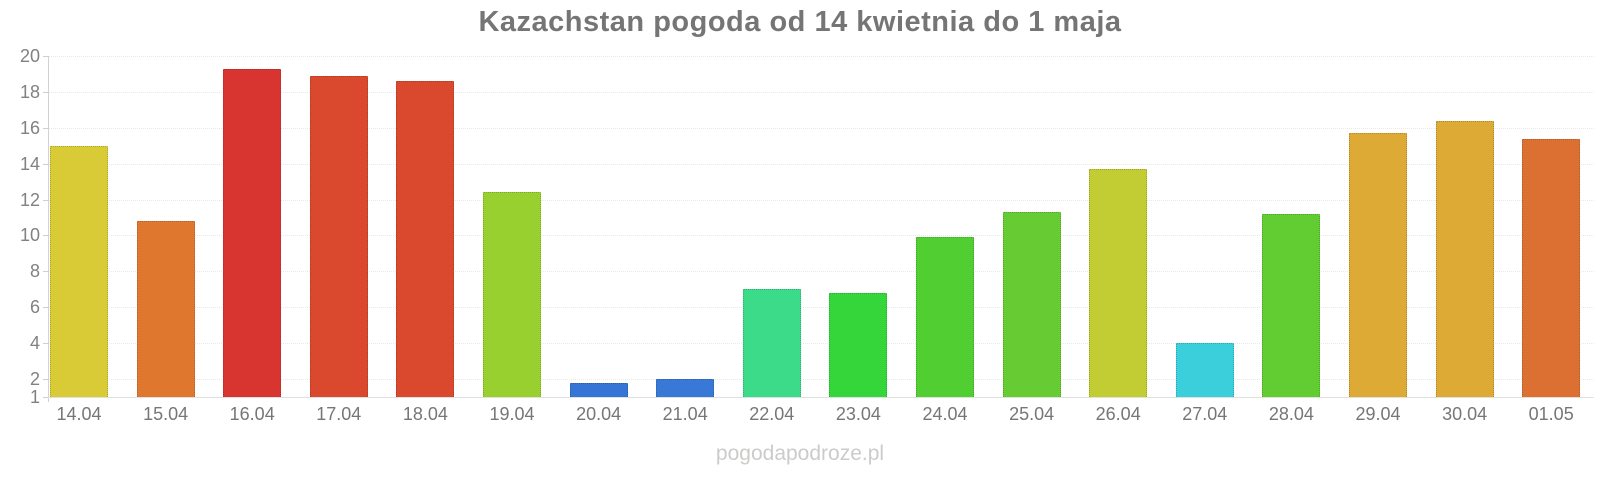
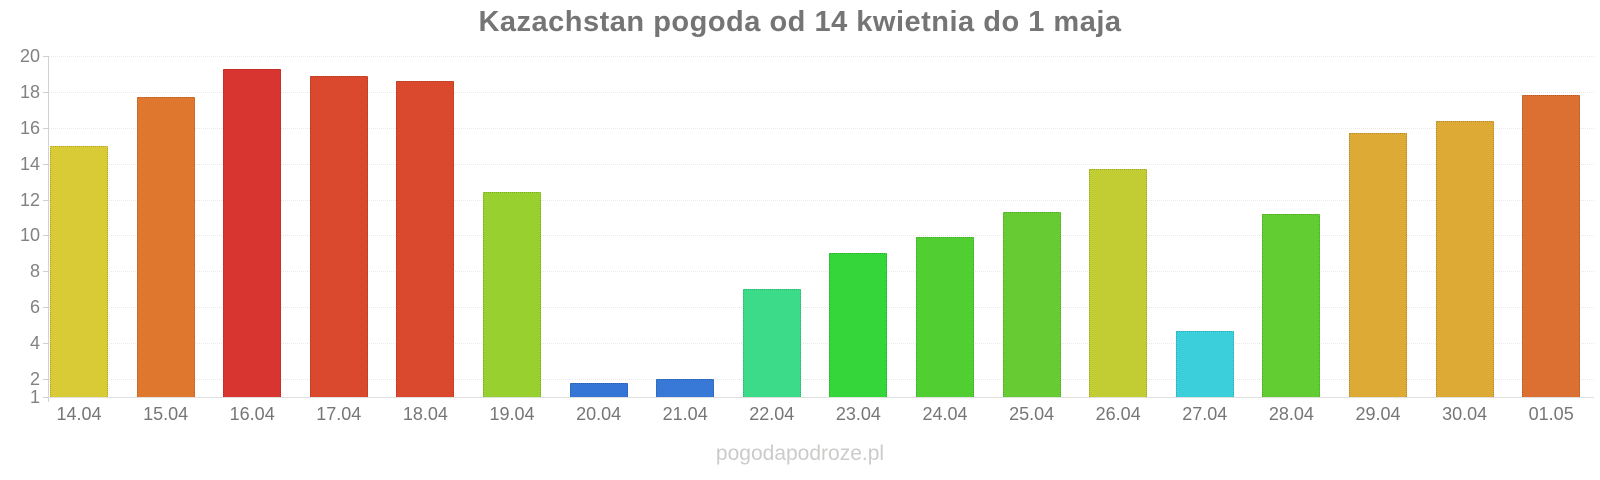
15.04: 10.8 -> 17.7
23.04: 6.8 -> 9.0
27.04: 4.0 -> 4.7
01.05: 15.4 -> 17.8
